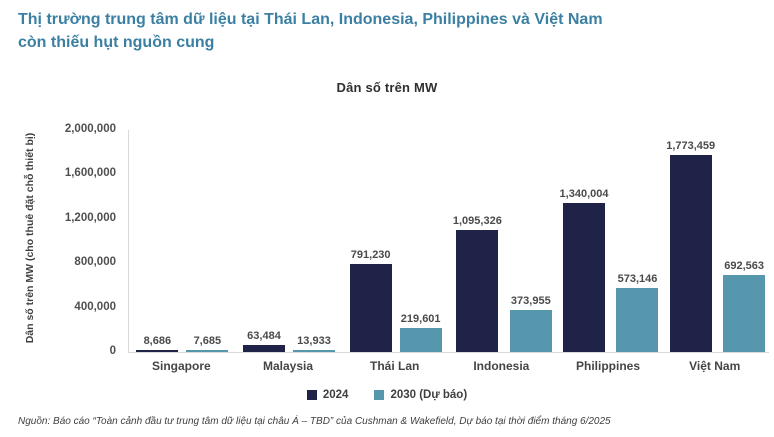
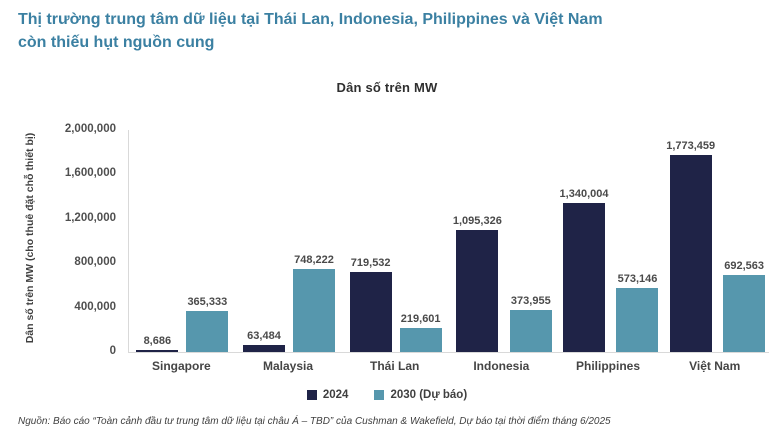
2030 (Dự báo)/Singapore: 7,685 -> 365,333
2030 (Dự báo)/Malaysia: 13,933 -> 748,222
2024/Thái Lan: 791,230 -> 719,532
